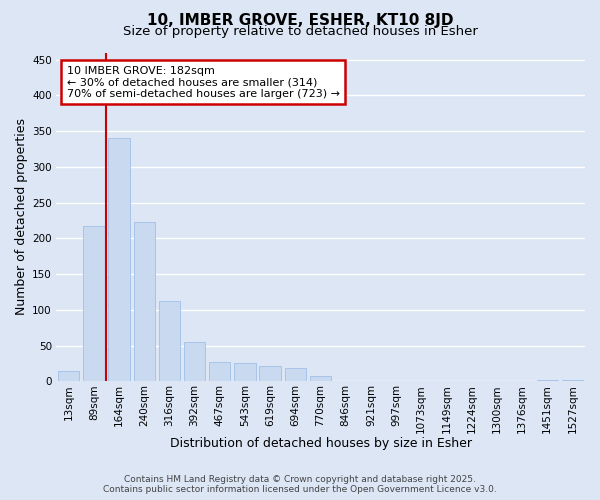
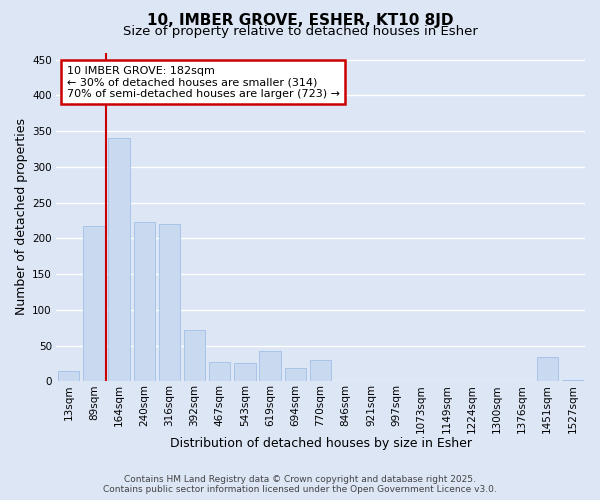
316sqm: 113 -> 220
392sqm: 55 -> 72
619sqm: 22 -> 42
770sqm: 7 -> 30
1451sqm: 2 -> 34
